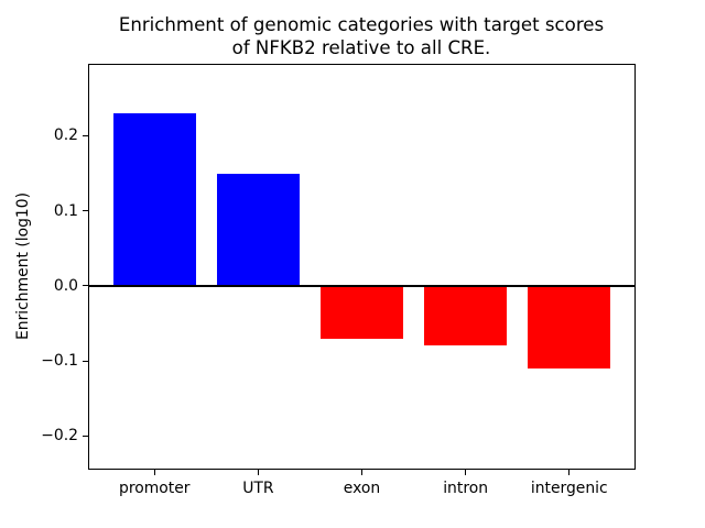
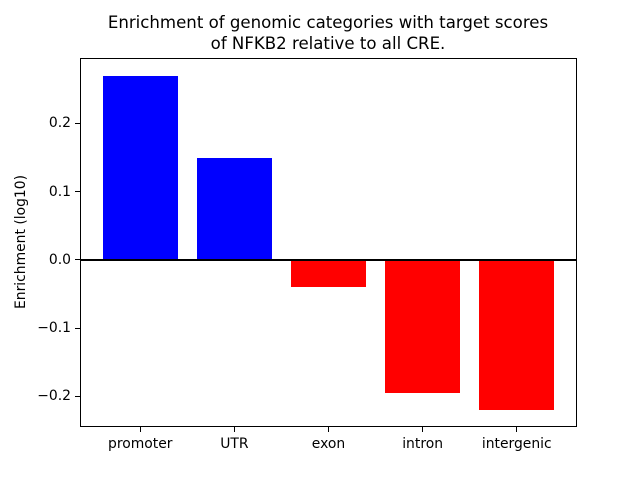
promoter: 0.23 -> 0.27
exon: -0.07 -> -0.04
intron: -0.08 -> -0.20
intergenic: -0.11 -> -0.22
